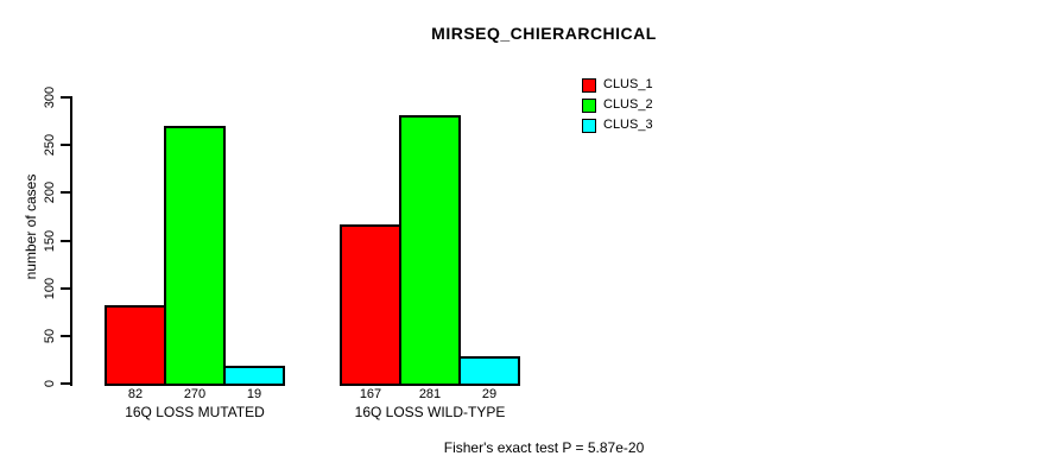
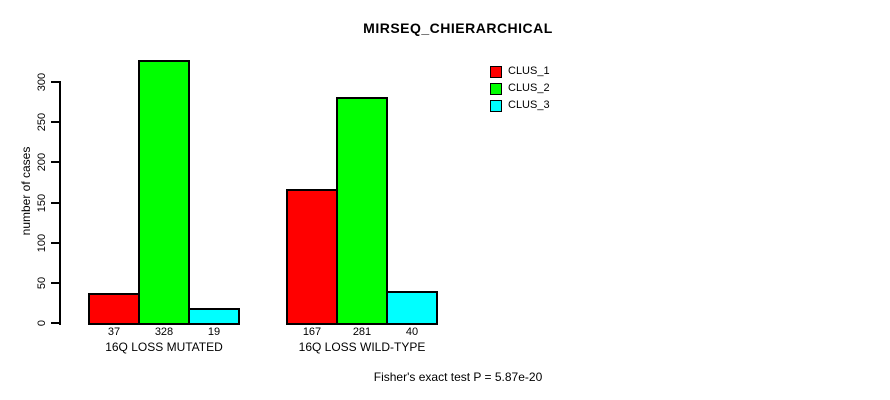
CLUS_1/16Q LOSS MUTATED: 82 -> 37
CLUS_2/16Q LOSS MUTATED: 270 -> 328
CLUS_3/16Q LOSS WILD-TYPE: 29 -> 40
